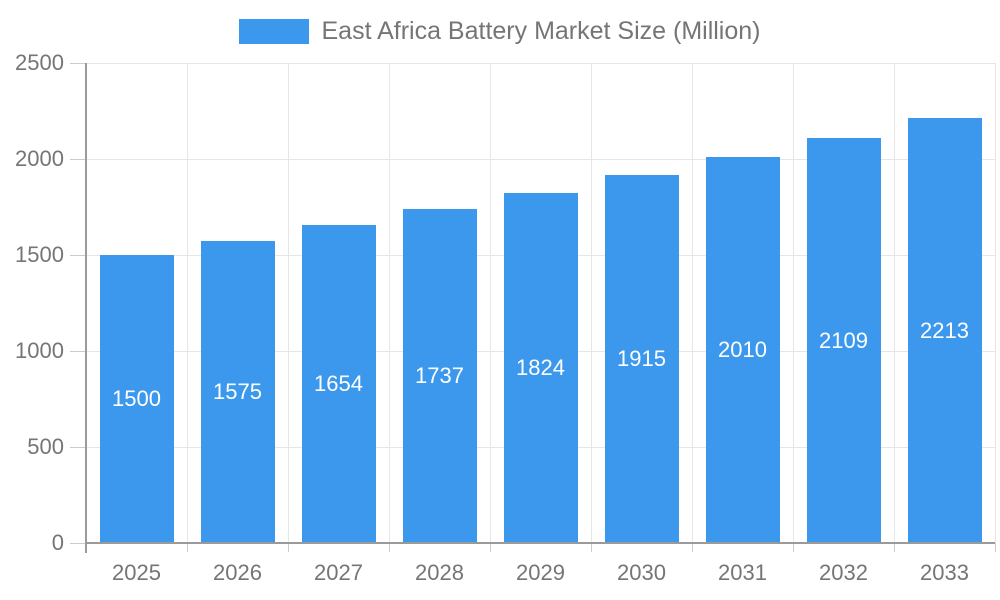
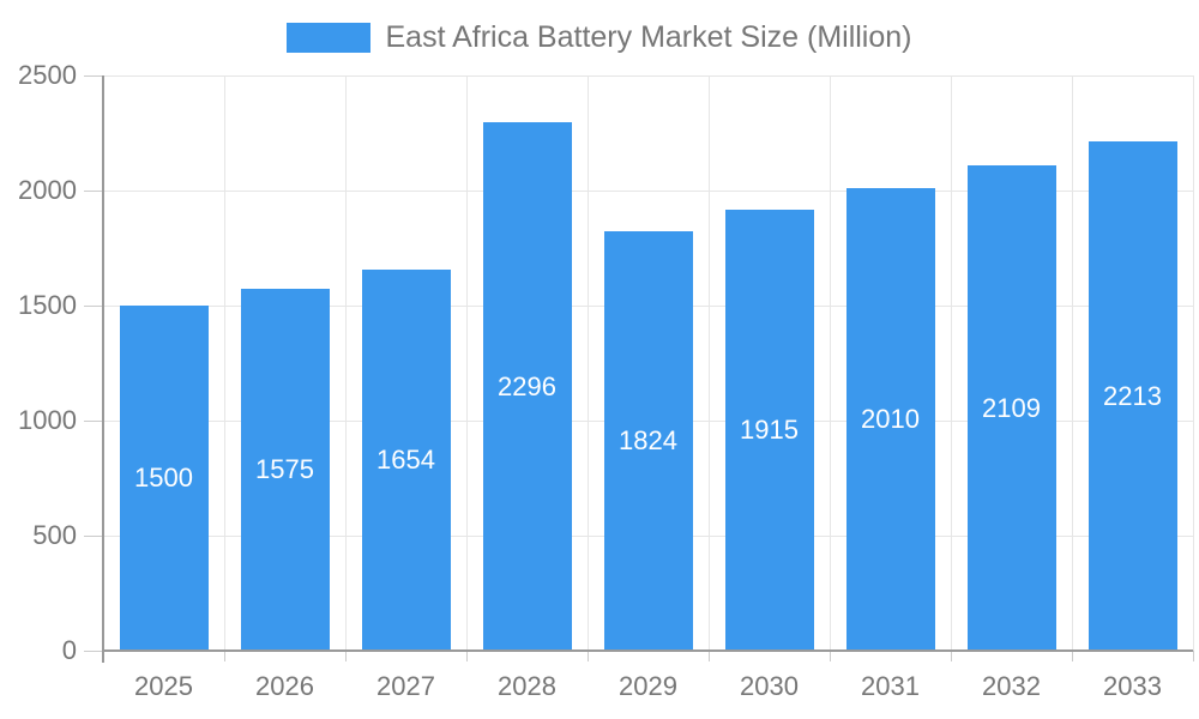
2028: 1737 -> 2296
